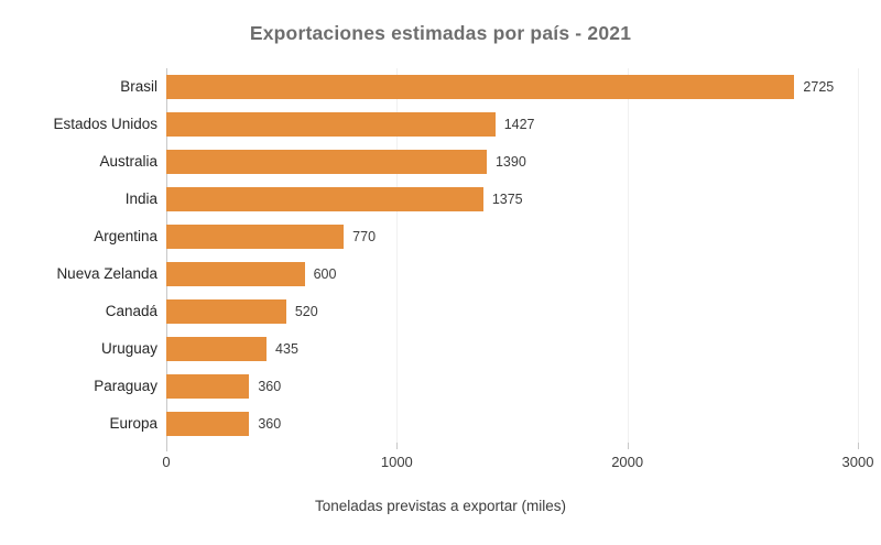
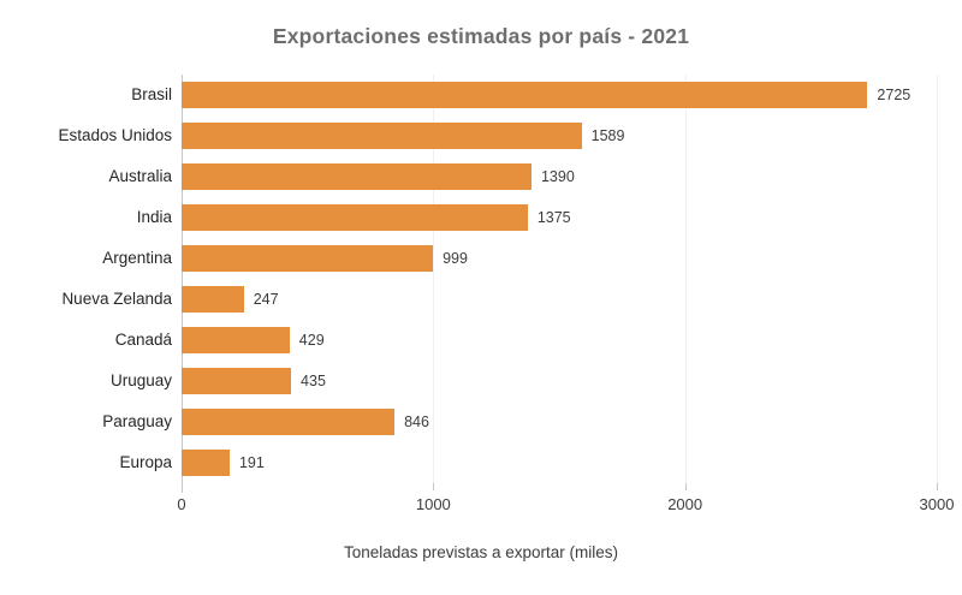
Estados Unidos: 1427 -> 1589
Argentina: 770 -> 999
Nueva Zelanda: 600 -> 247
Canadá: 520 -> 429
Paraguay: 360 -> 846
Europa: 360 -> 191
